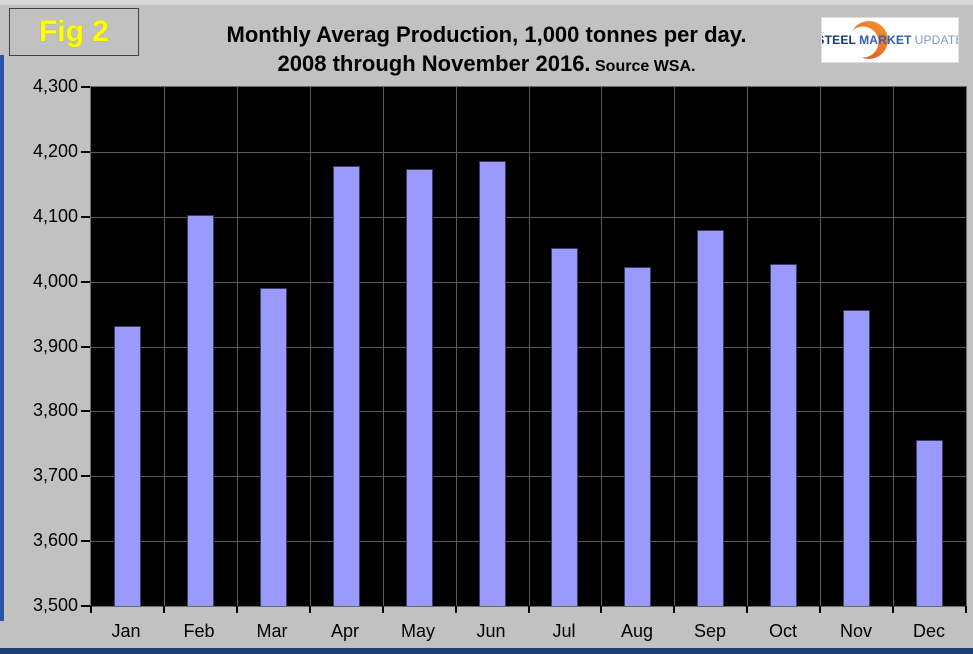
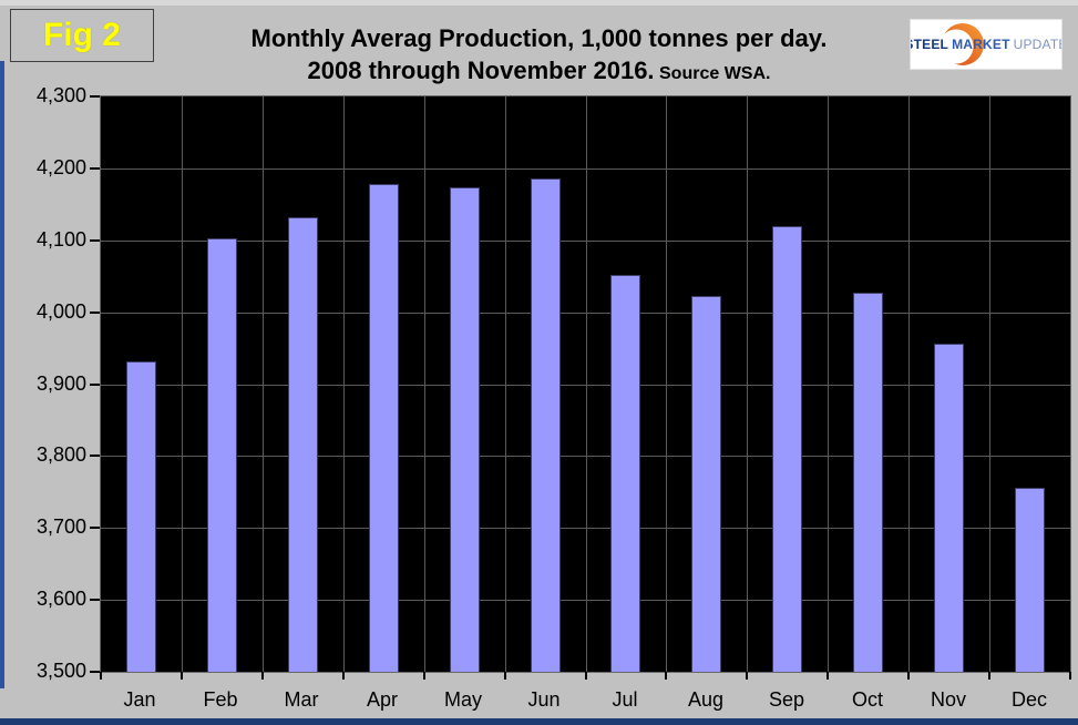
Mar: 3990 -> 4130
Sep: 4080 -> 4120
